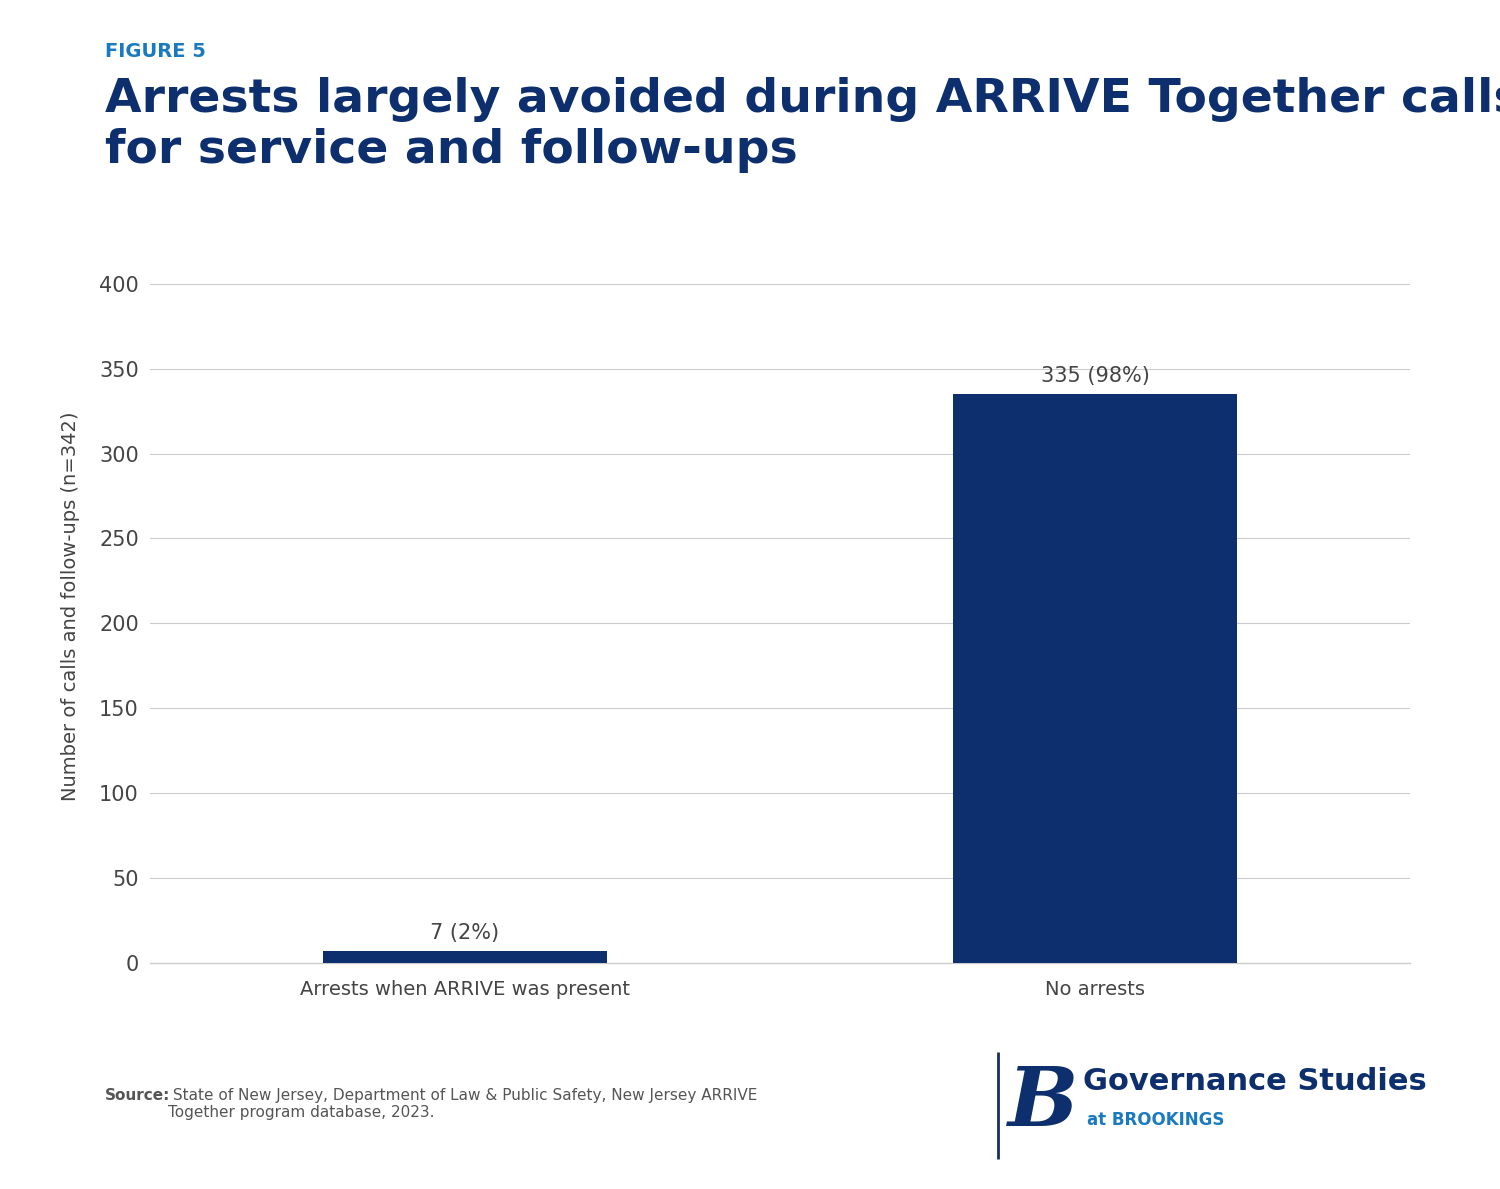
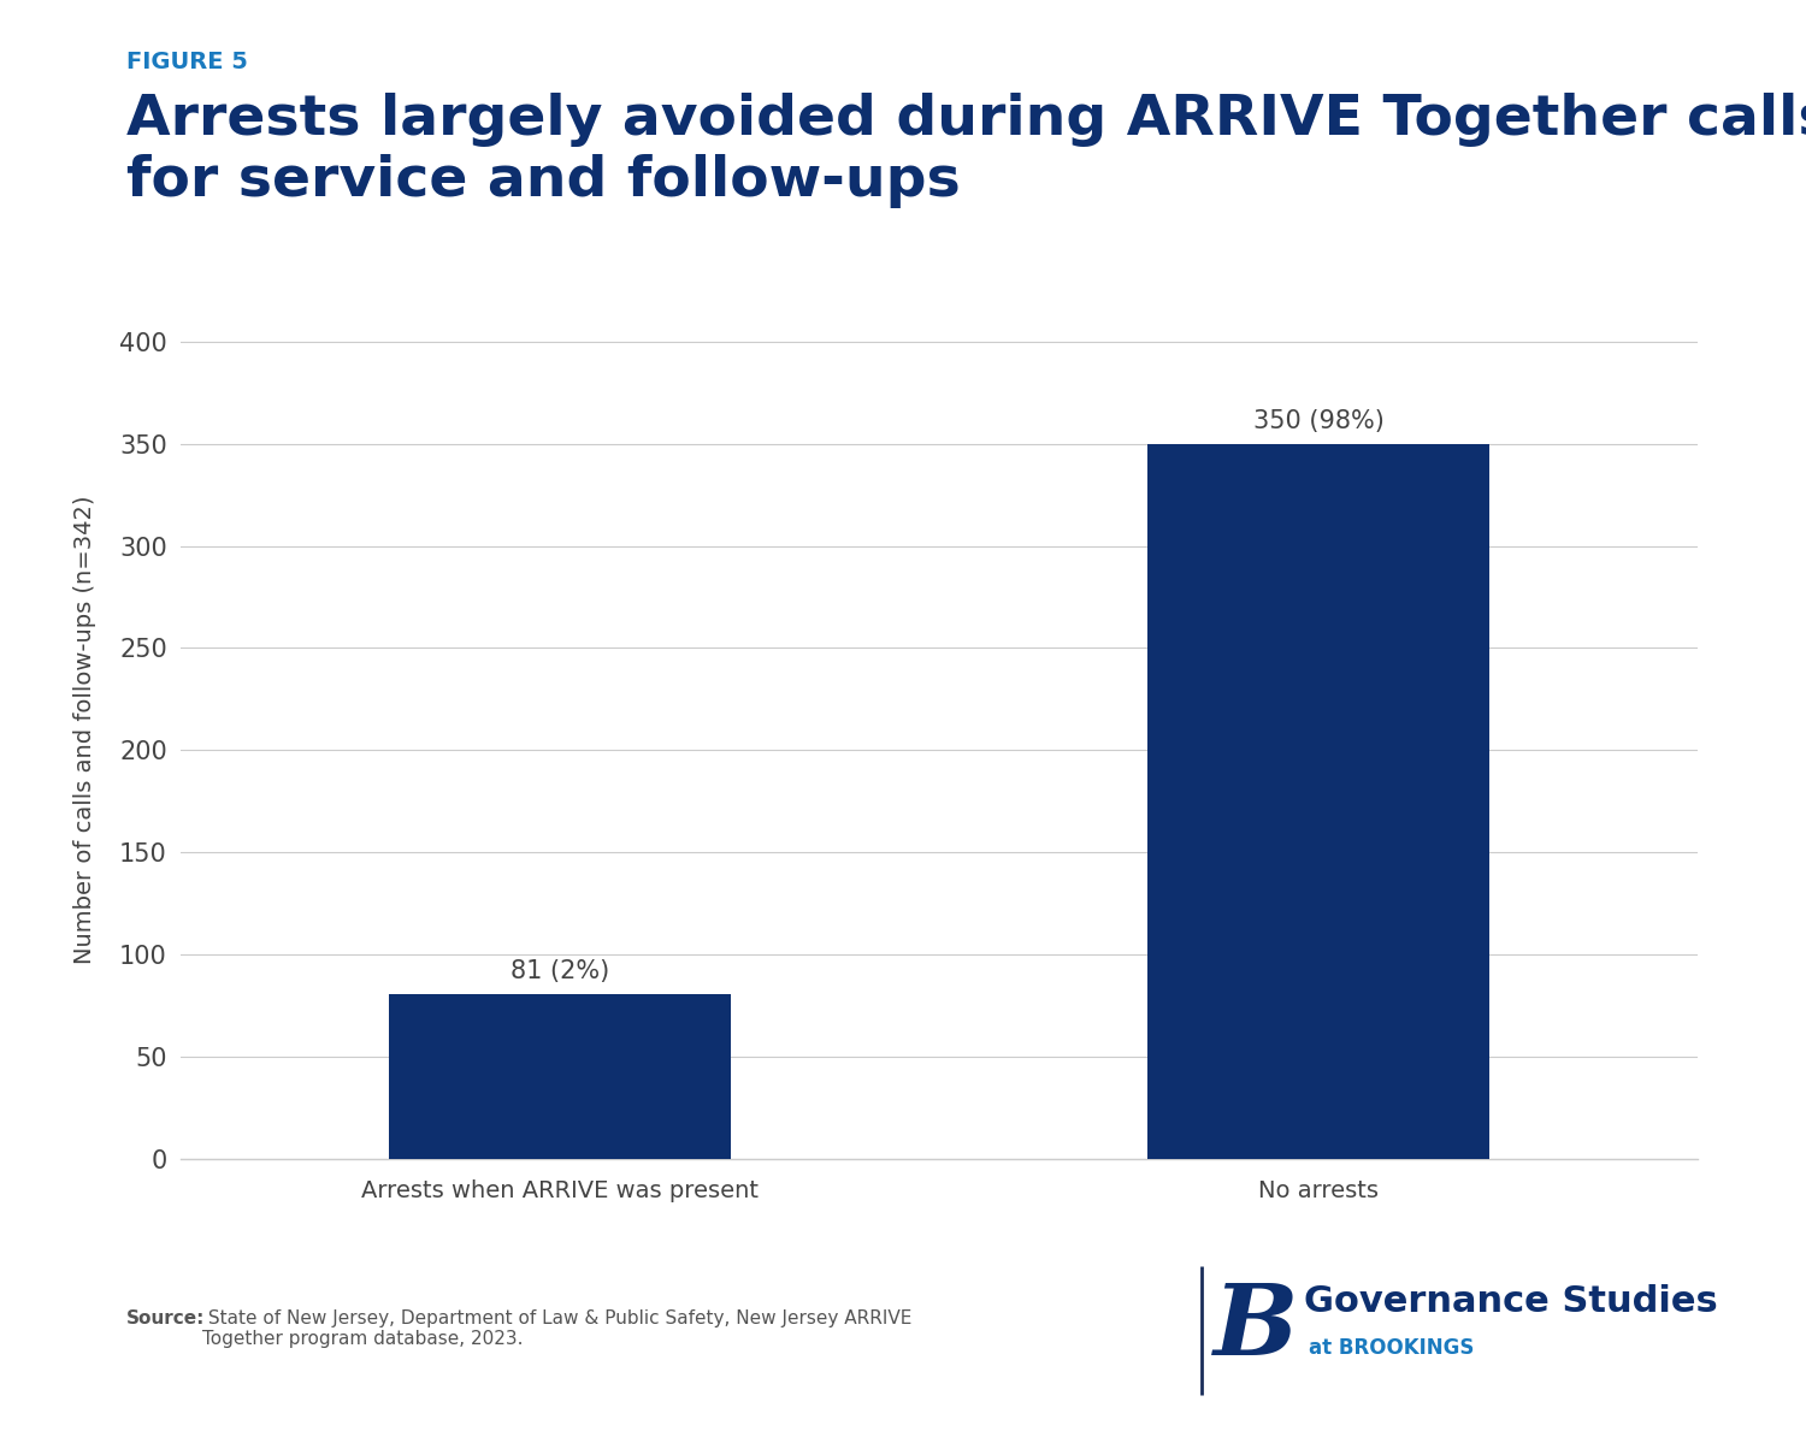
Arrests when ARRIVE was present: 7 -> 81
No arrests: 335 -> 350
